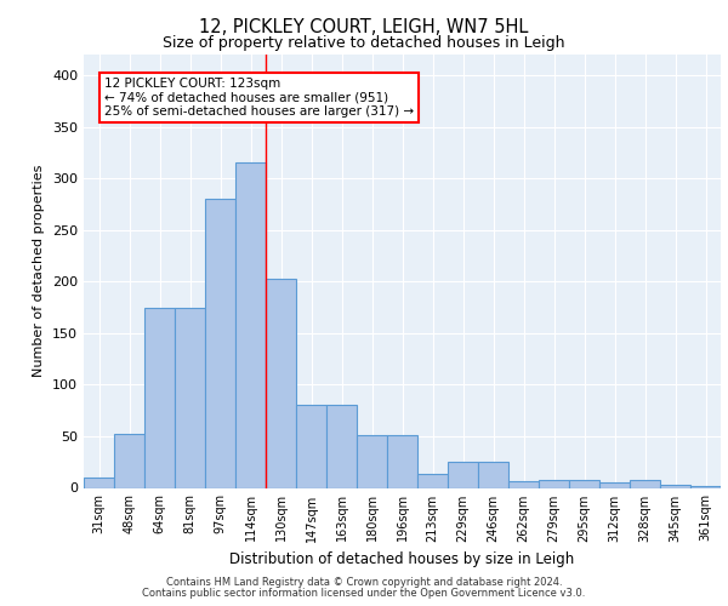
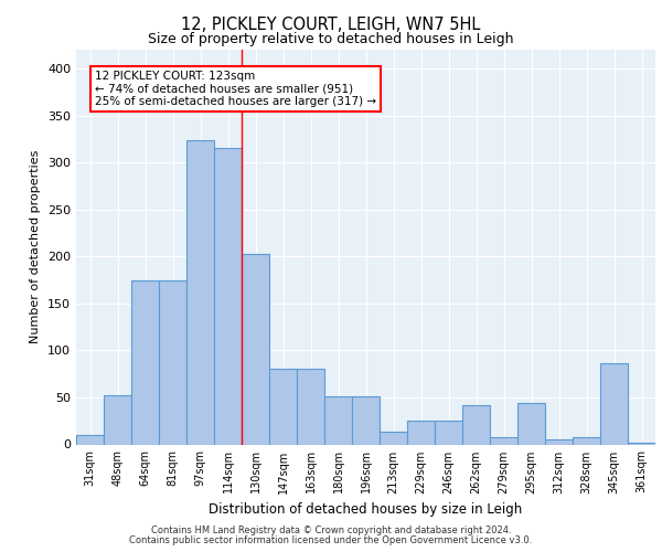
97sqm: 280 -> 324
262sqm: 7 -> 42
295sqm: 8 -> 44
345sqm: 3 -> 86
